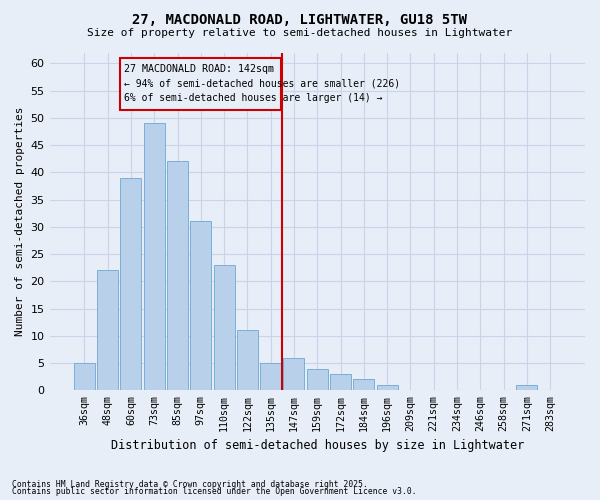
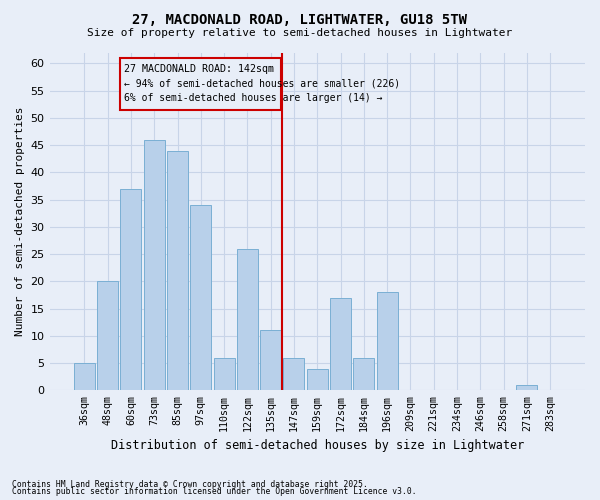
48sqm: 22 -> 20
60sqm: 39 -> 37
73sqm: 49 -> 46
85sqm: 42 -> 44
97sqm: 31 -> 34
110sqm: 23 -> 6
122sqm: 11 -> 26
135sqm: 5 -> 11
172sqm: 3 -> 17
184sqm: 2 -> 6
196sqm: 1 -> 18
